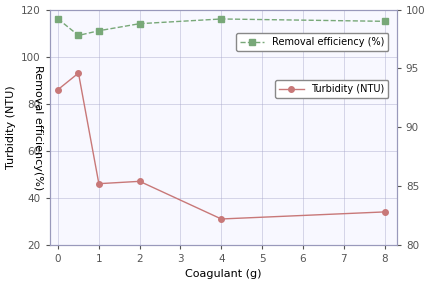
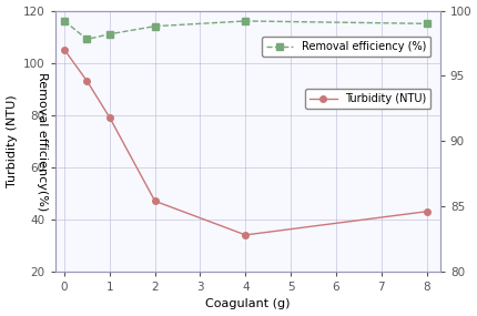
Turbidity (NTU)/0: 86 -> 105
Turbidity (NTU)/1: 46 -> 79
Turbidity (NTU)/4: 31 -> 34
Turbidity (NTU)/8: 34 -> 43
